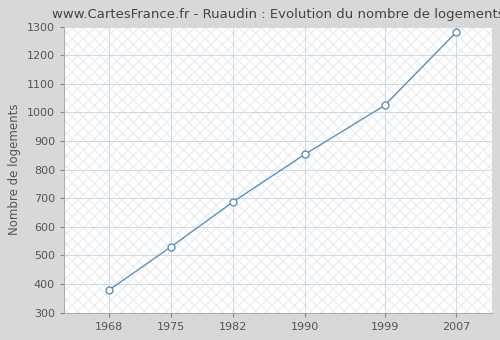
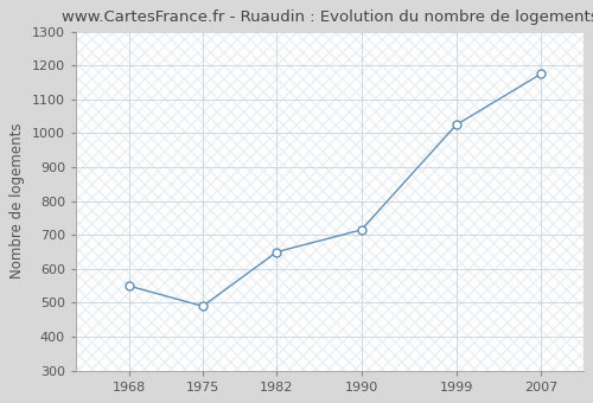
1968: 378 -> 550
1975: 530 -> 490
1982: 688 -> 650
1990: 853 -> 715
2007: 1280 -> 1175
